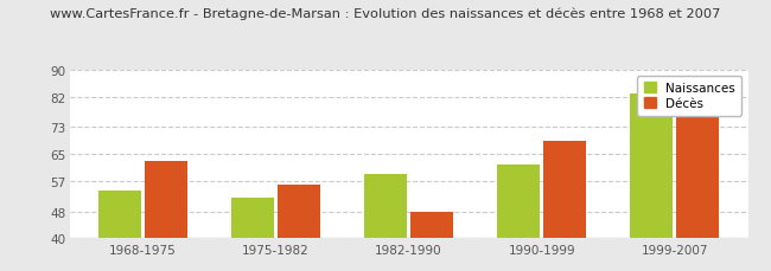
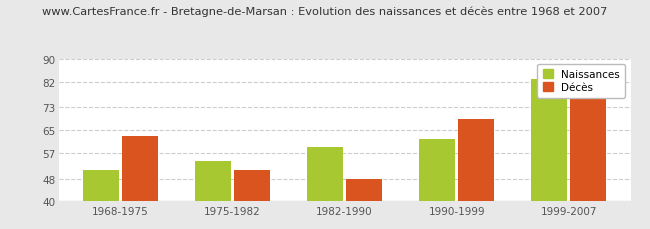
Naissances/1968-1975: 54 -> 51
Naissances/1975-1982: 52 -> 54
Décès/1975-1982: 56 -> 51
